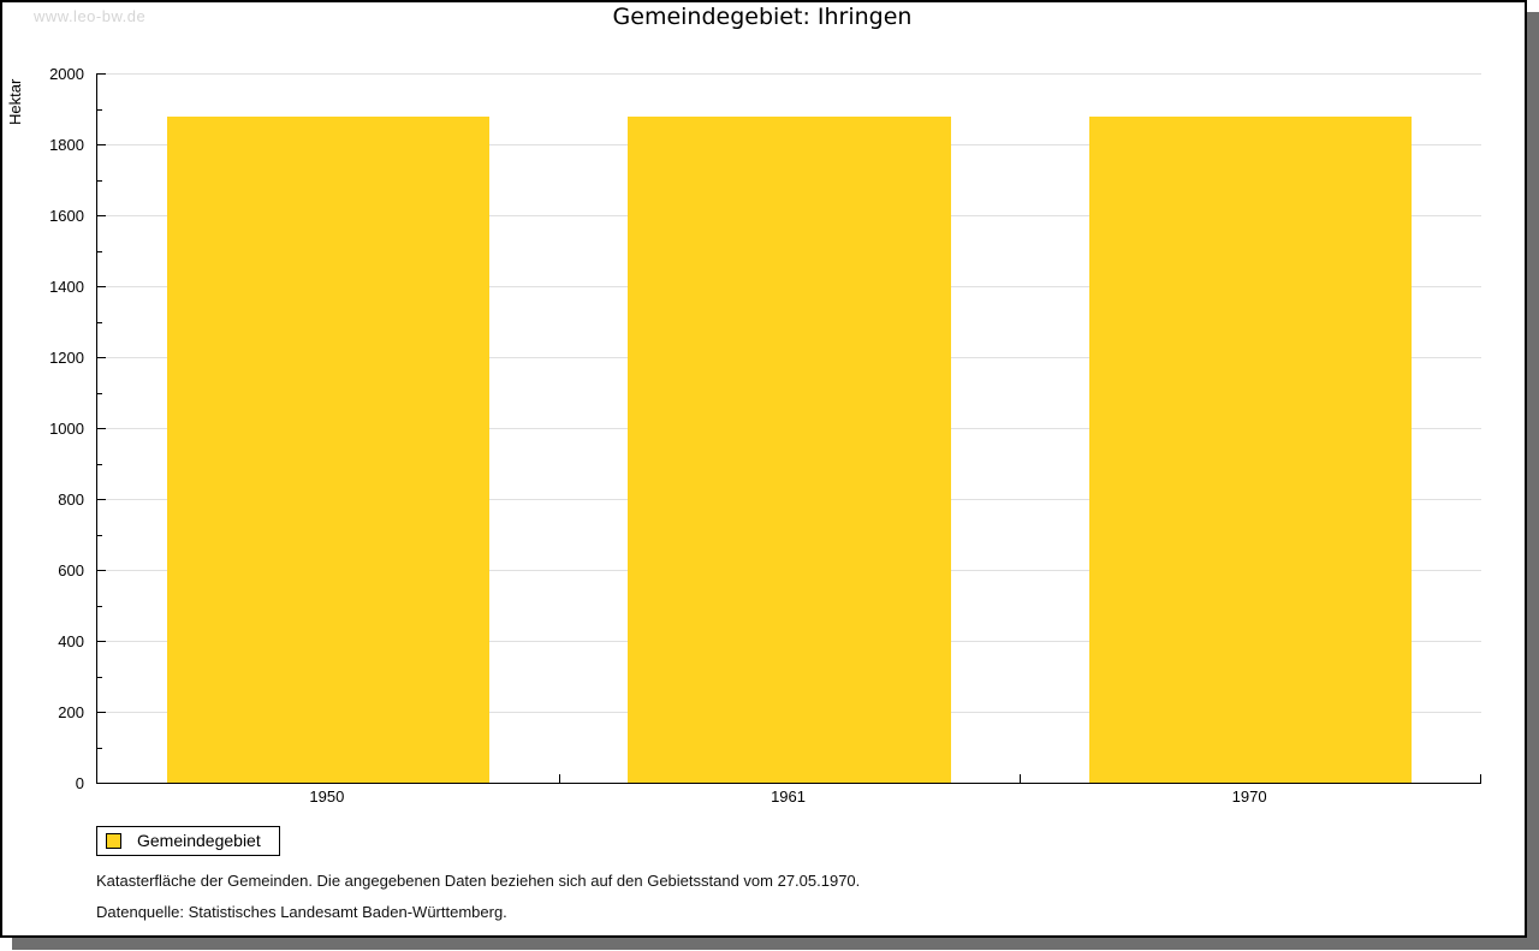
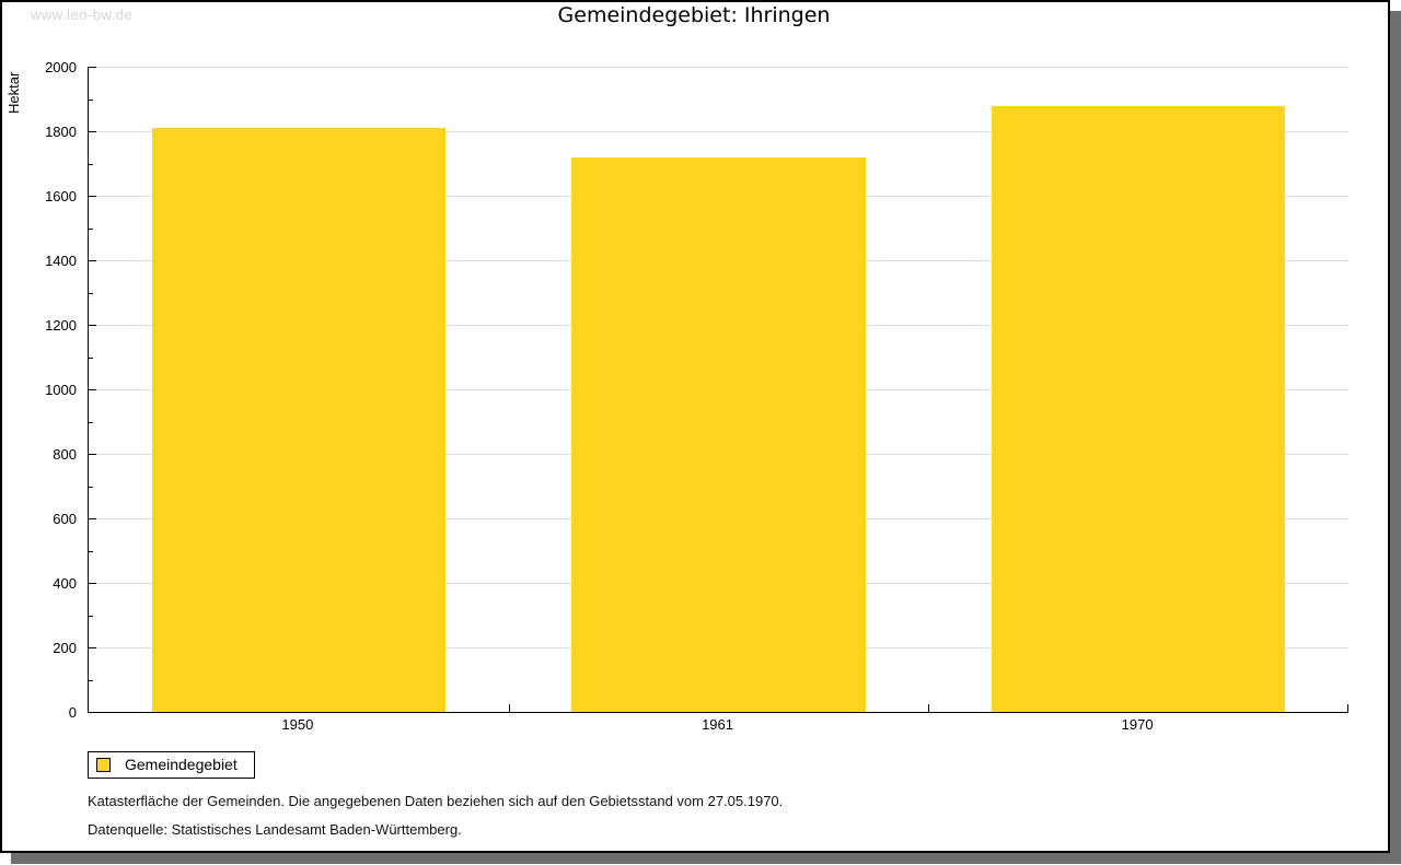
1950: 1880 -> 1810
1961: 1880 -> 1720
